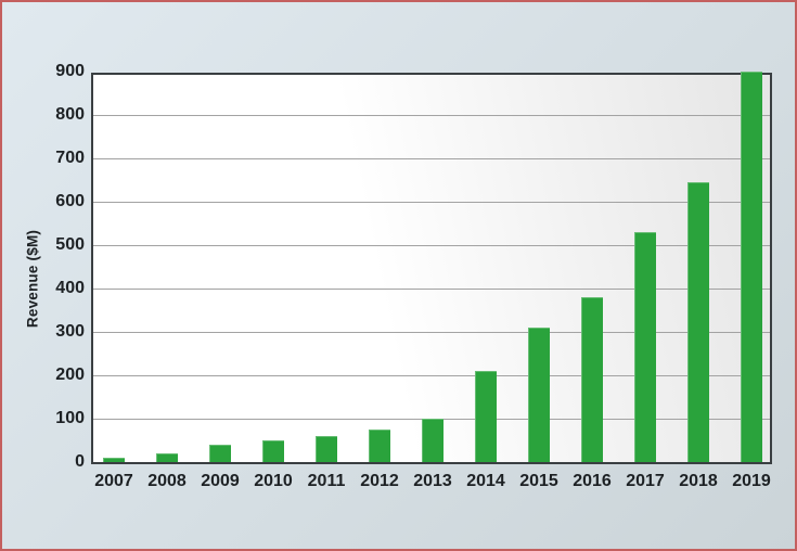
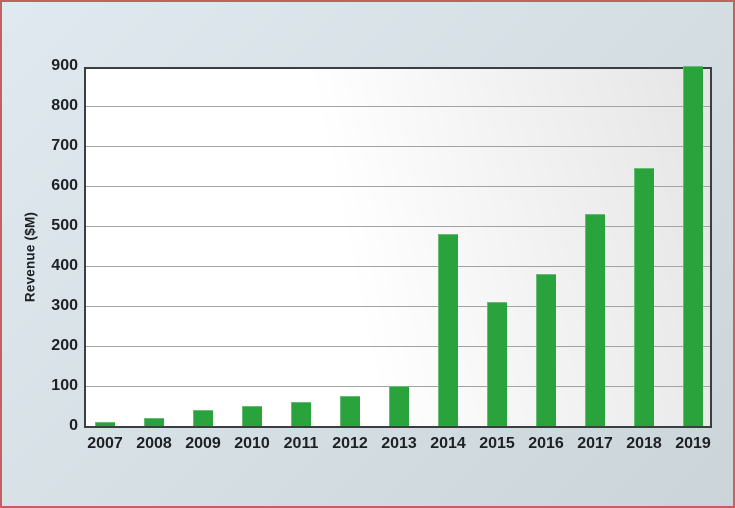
2014: 210 -> 480
